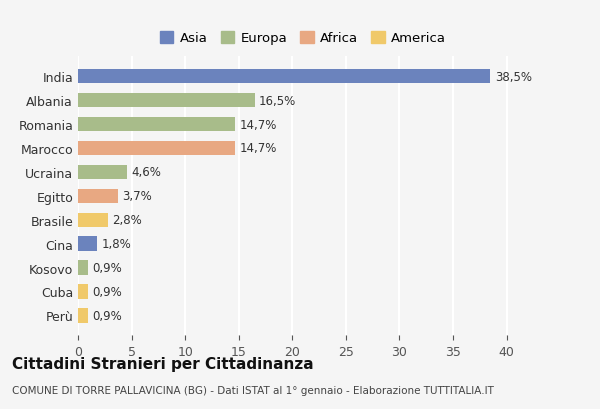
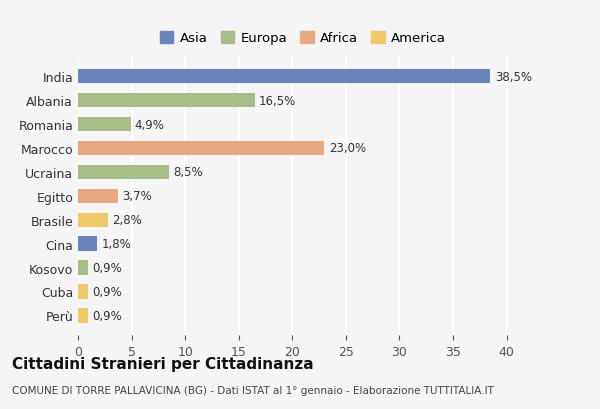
Romania: 14,7% -> 4,9%
Marocco: 14,7% -> 23,0%
Ucraina: 4,6% -> 8,5%
